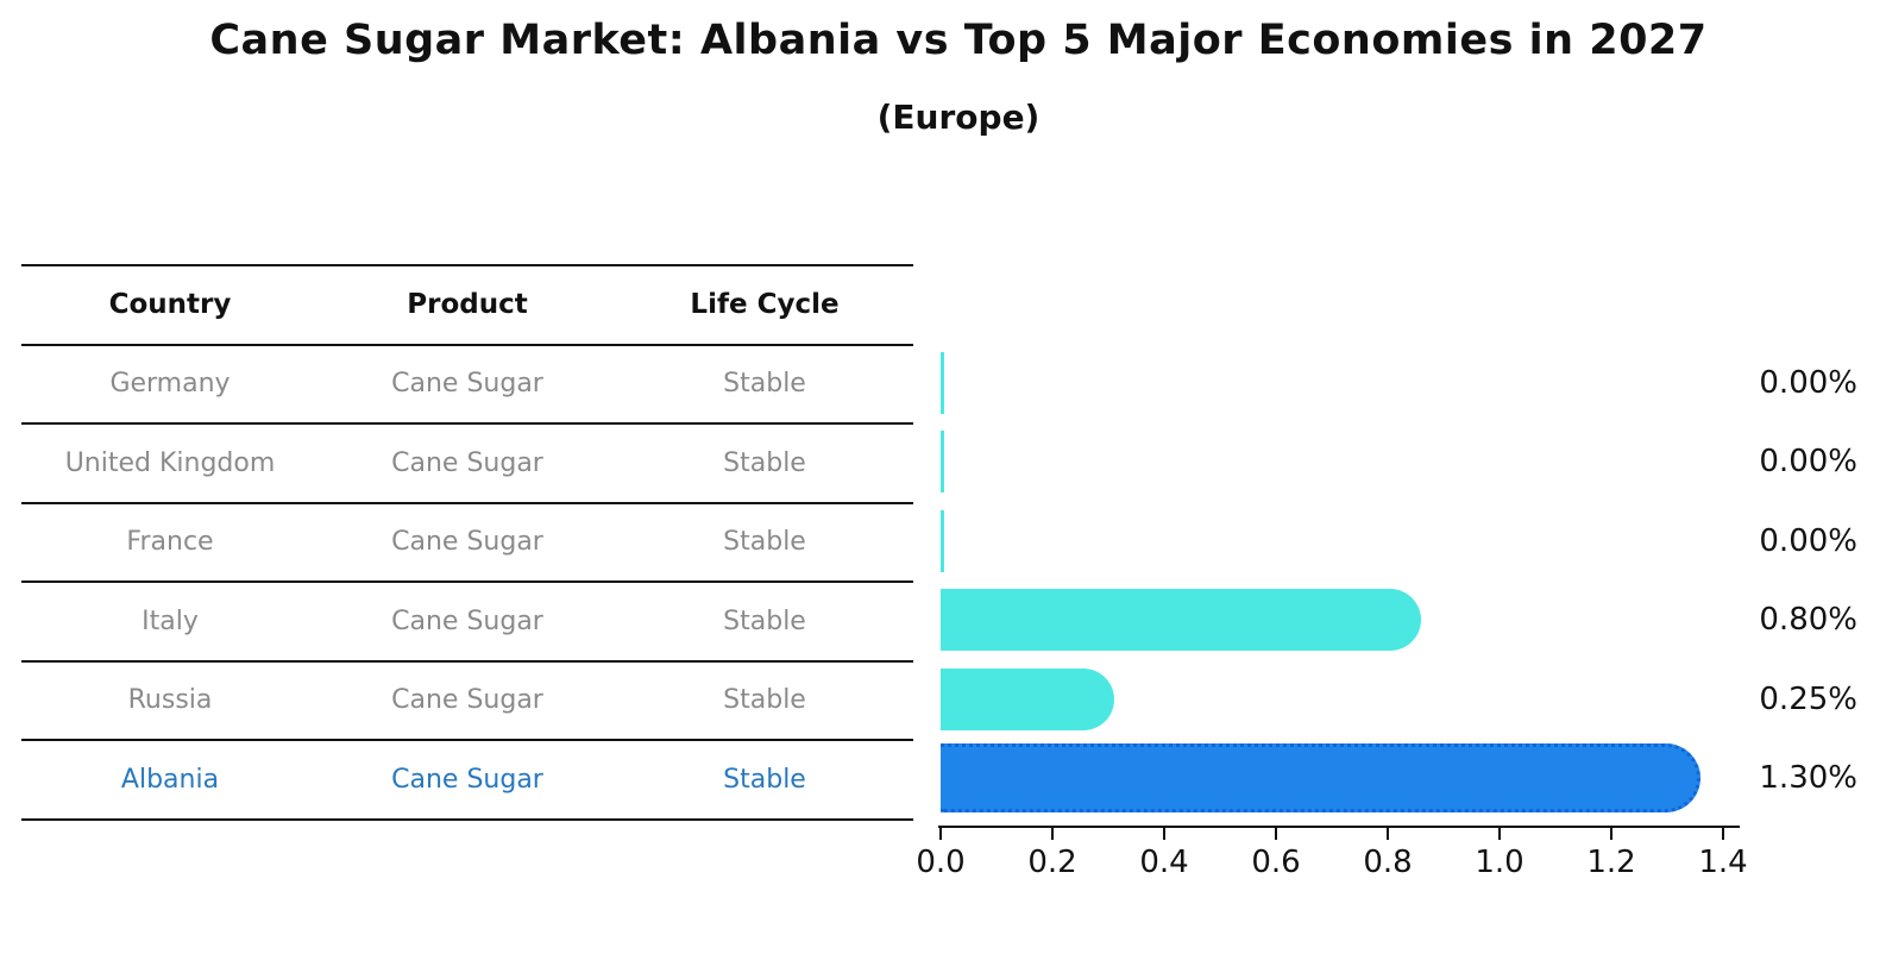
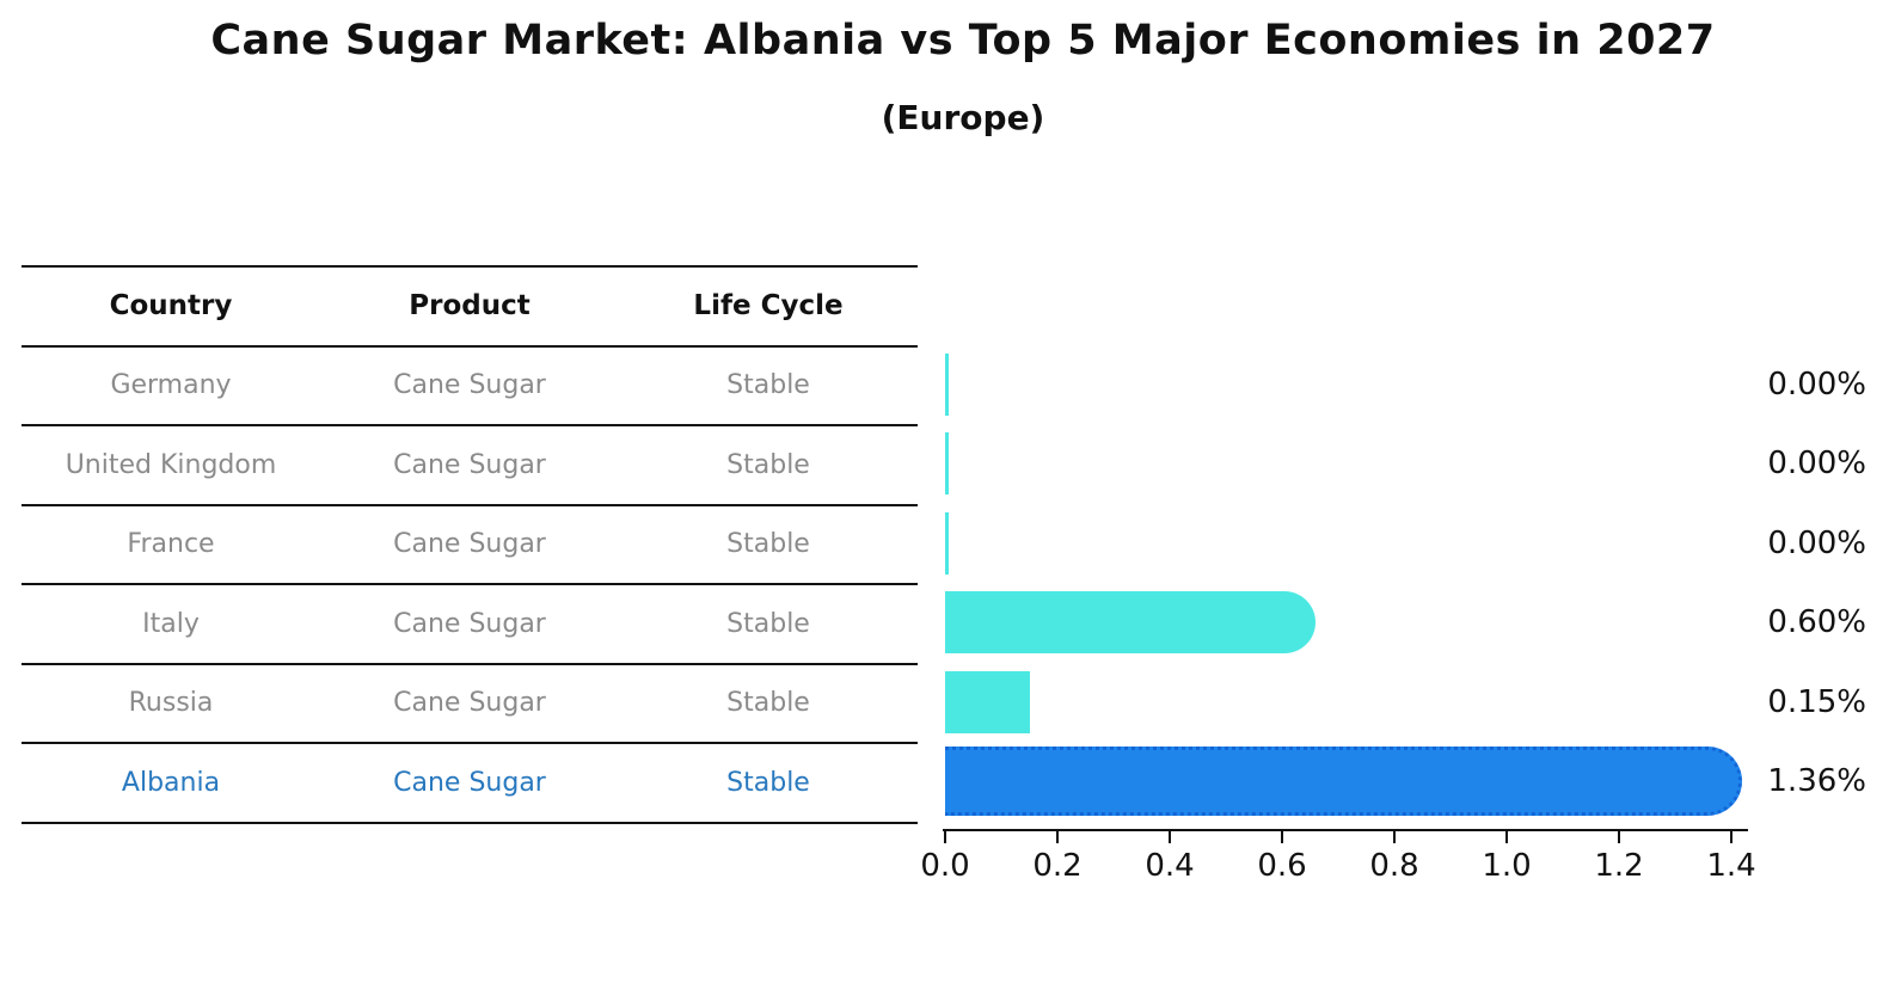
Italy: 0.80% -> 0.60%
Russia: 0.25% -> 0.15%
Albania: 1.30% -> 1.36%
